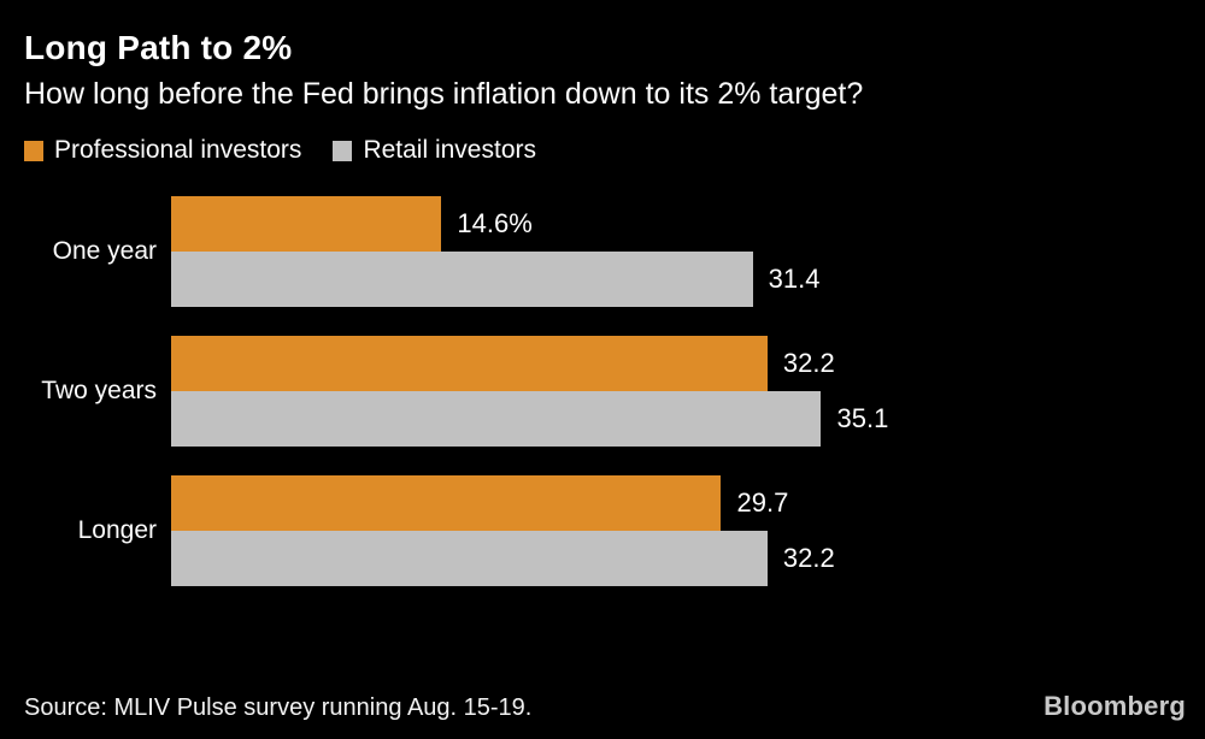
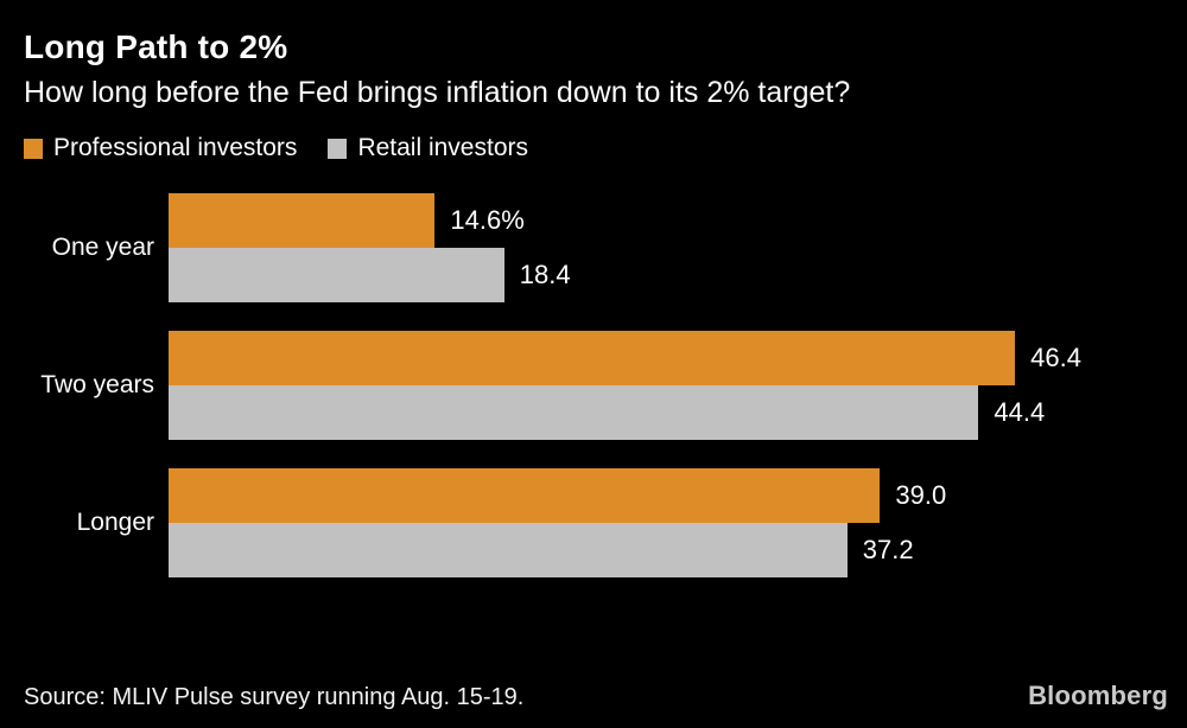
Retail investors/One year: 31.4 -> 18.4
Professional investors/Two years: 32.2 -> 46.4
Retail investors/Two years: 35.1 -> 44.4
Professional investors/Longer: 29.7 -> 39.0
Retail investors/Longer: 32.2 -> 37.2
